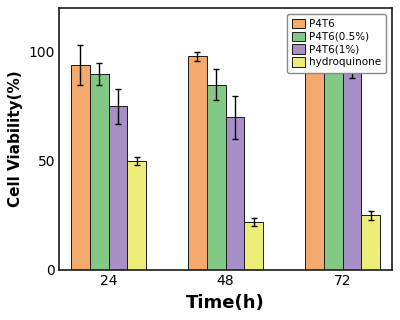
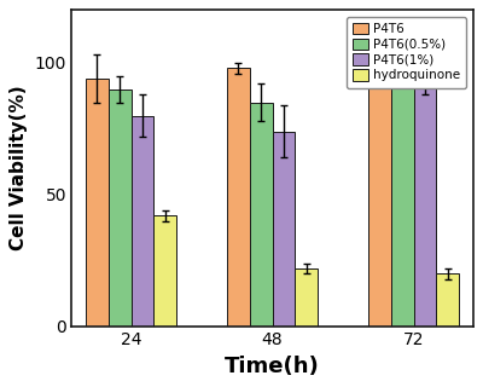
P4T6(1%)/24: 75 -> 80
hydroquinone/24: 50 -> 42
P4T6(1%)/48: 70 -> 74
hydroquinone/72: 25 -> 20
